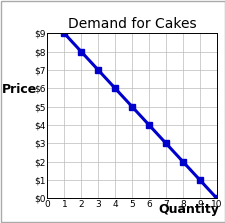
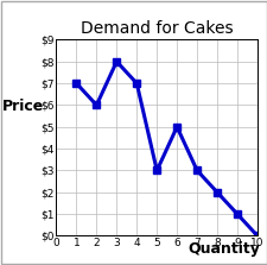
1: $9 -> $7
2: $8 -> $6
3: $7 -> $8
4: $6 -> $7
5: $5 -> $3
6: $4 -> $5
